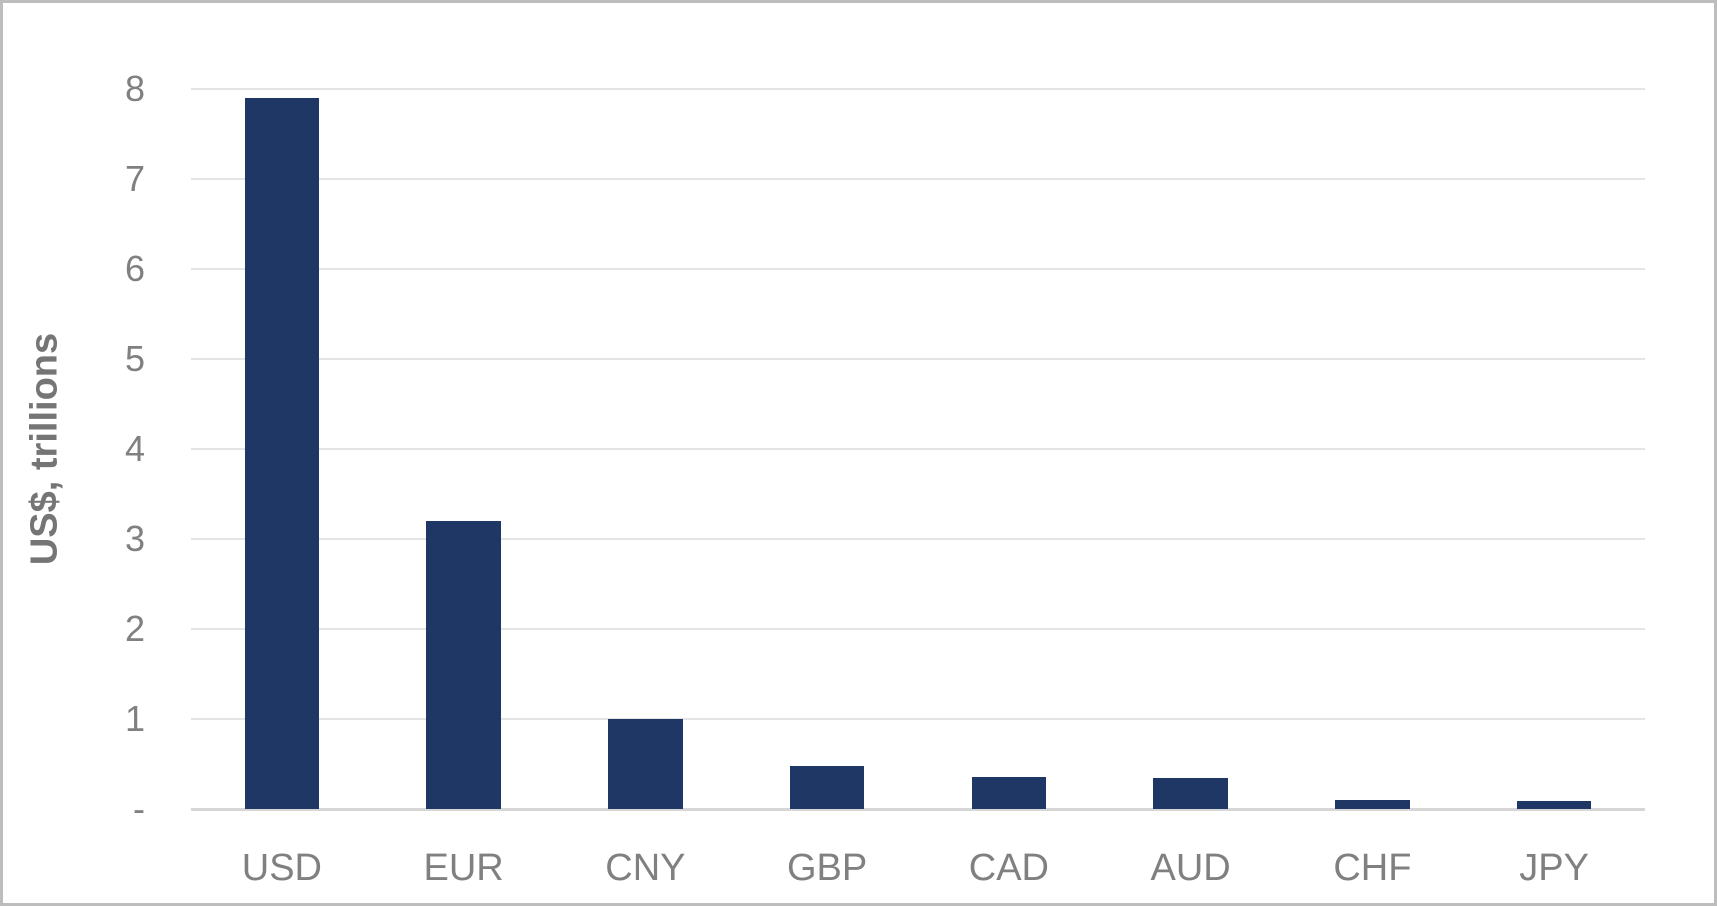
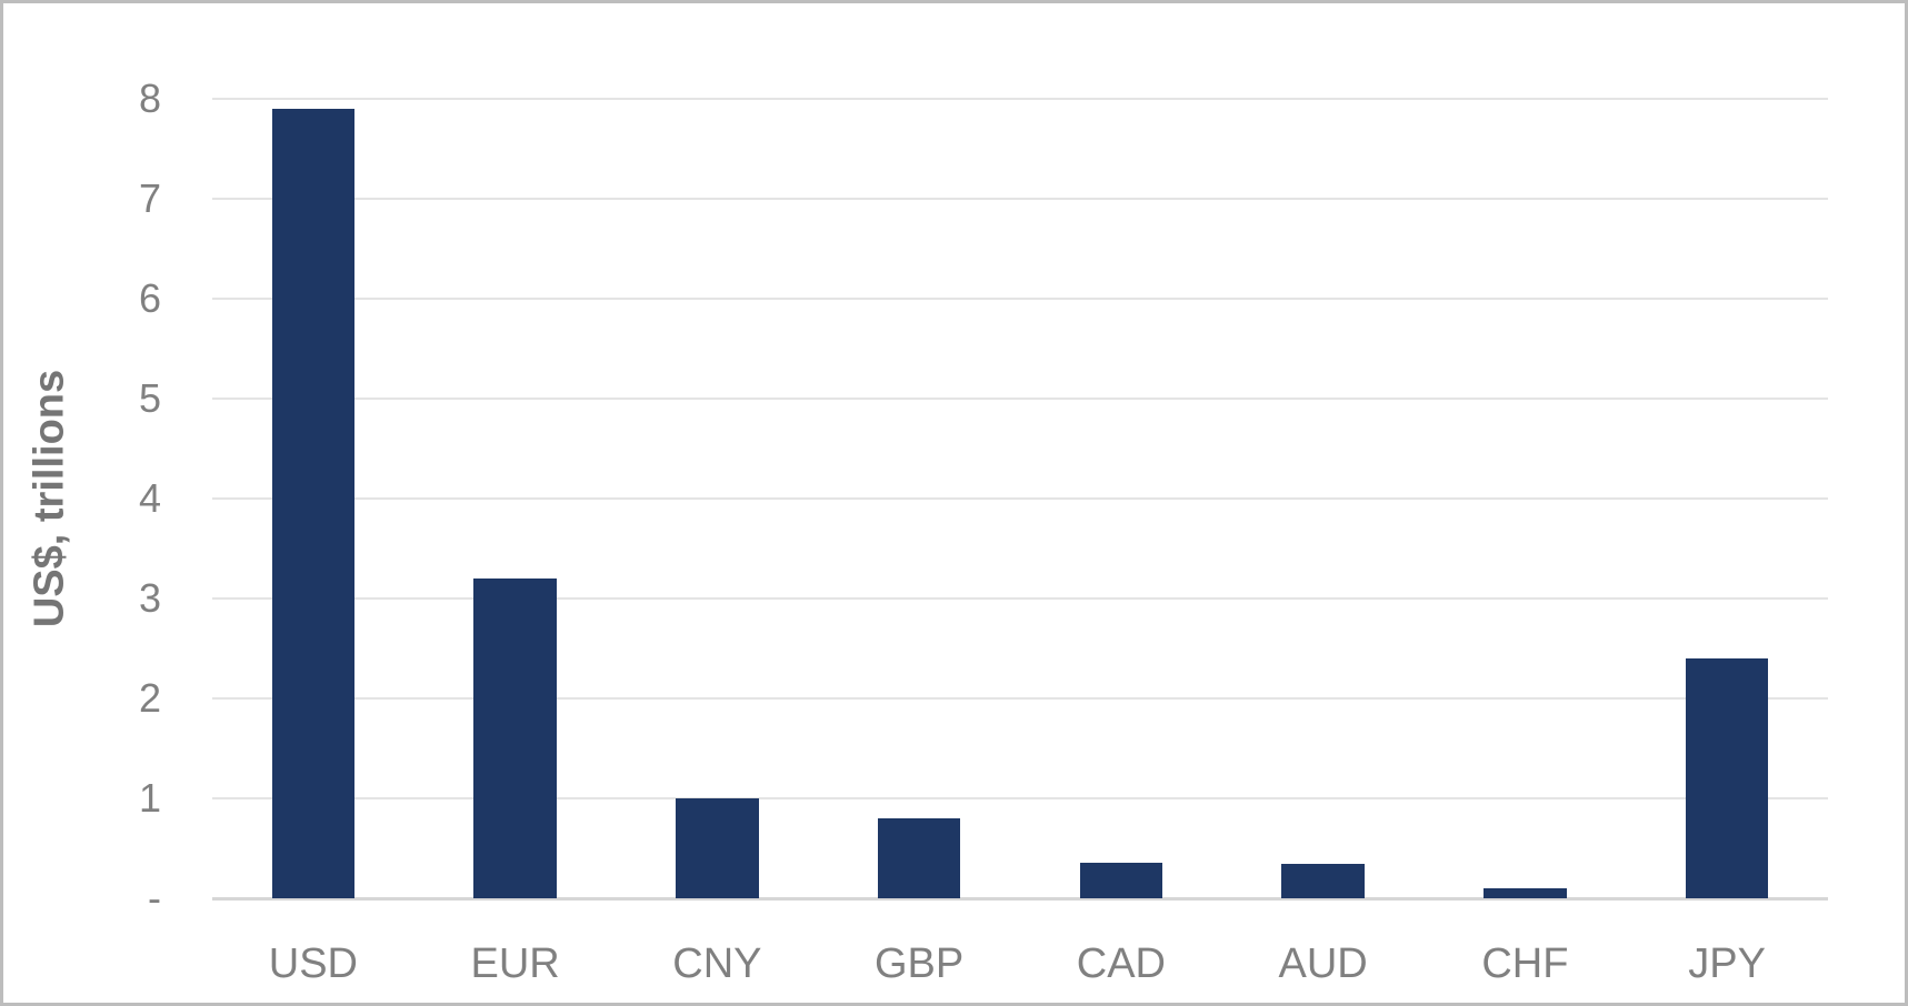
GBP: 0.5 -> 0.8
JPY: 0.1 -> 2.4
